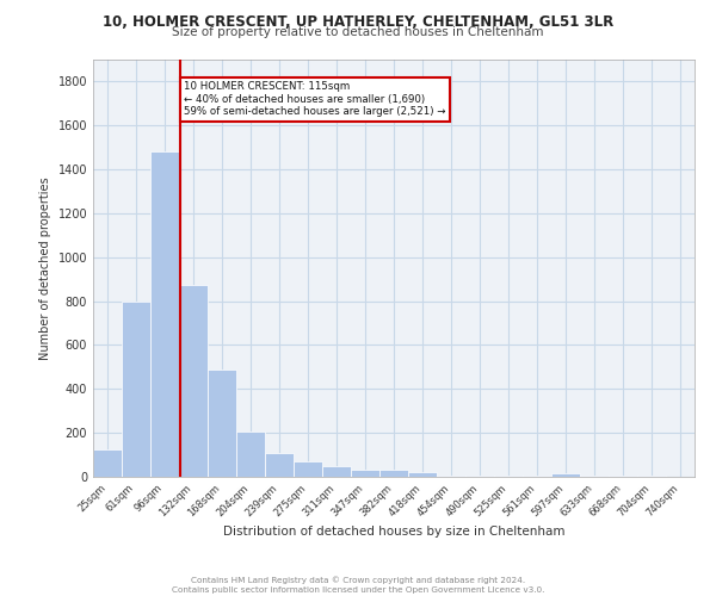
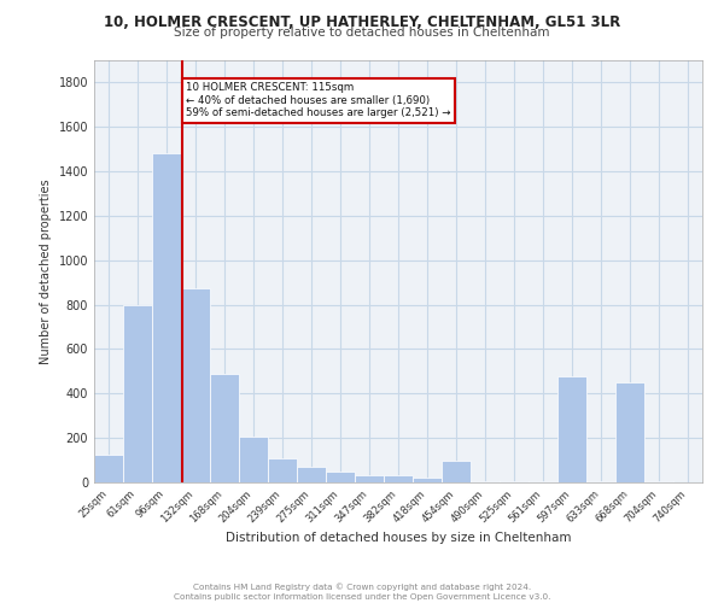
454sqm: 0 -> 100
597sqm: 20 -> 480
668sqm: 0 -> 450
